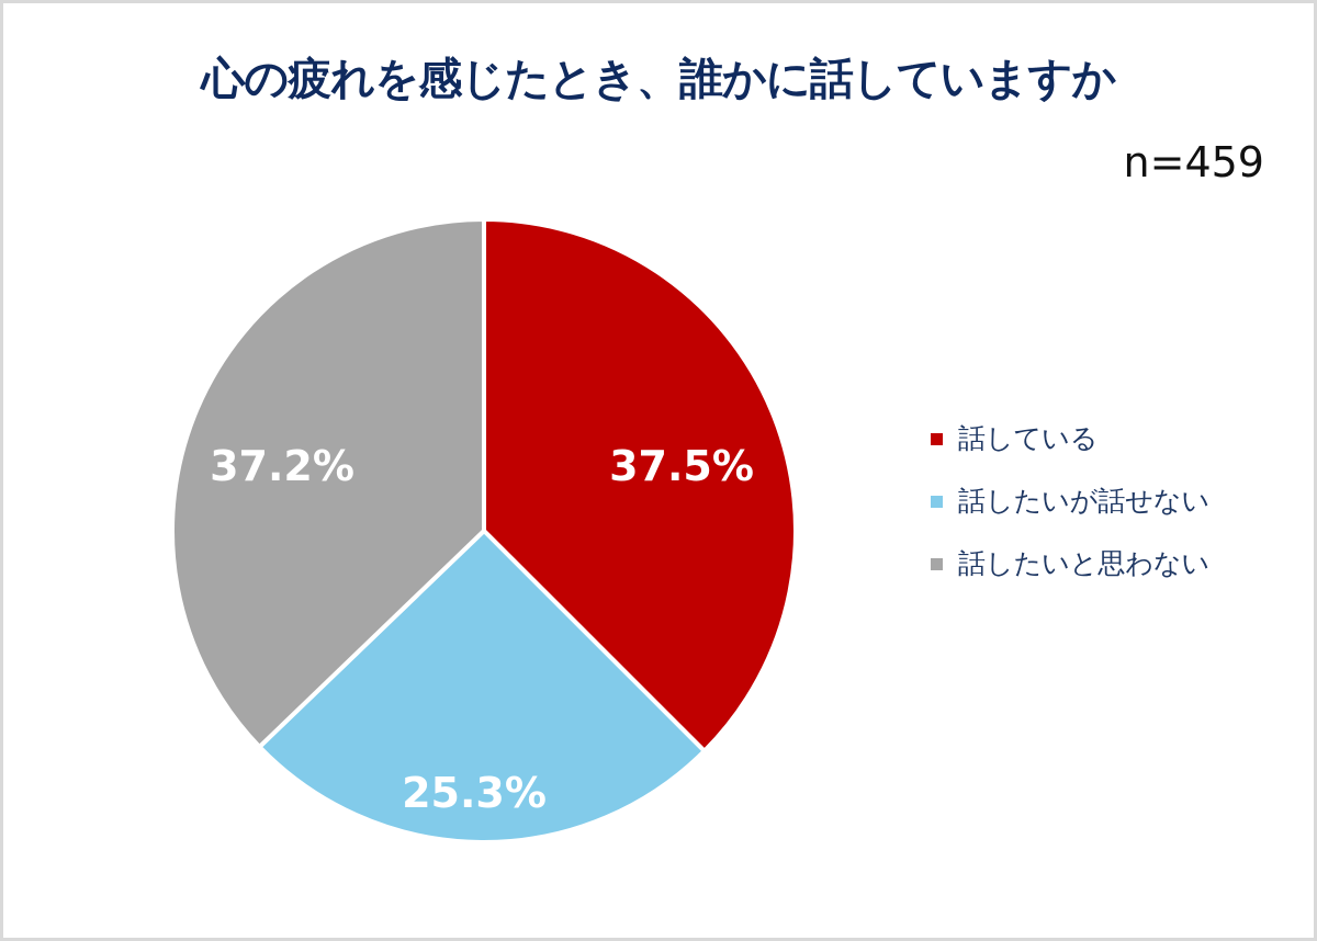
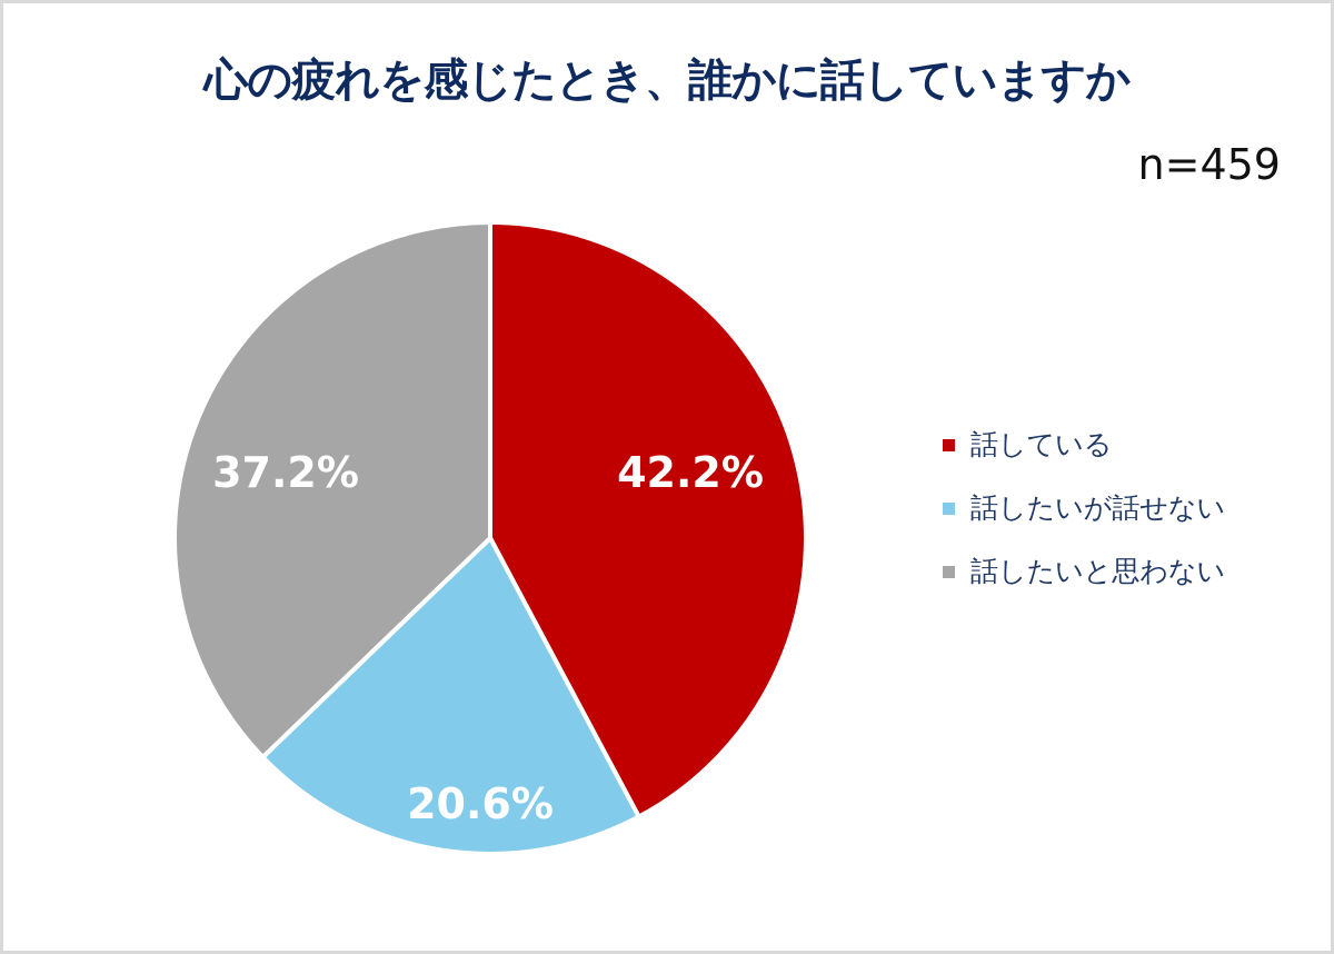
話している: 37.5% -> 42.2%
話したいが話せない: 25.3% -> 20.6%
